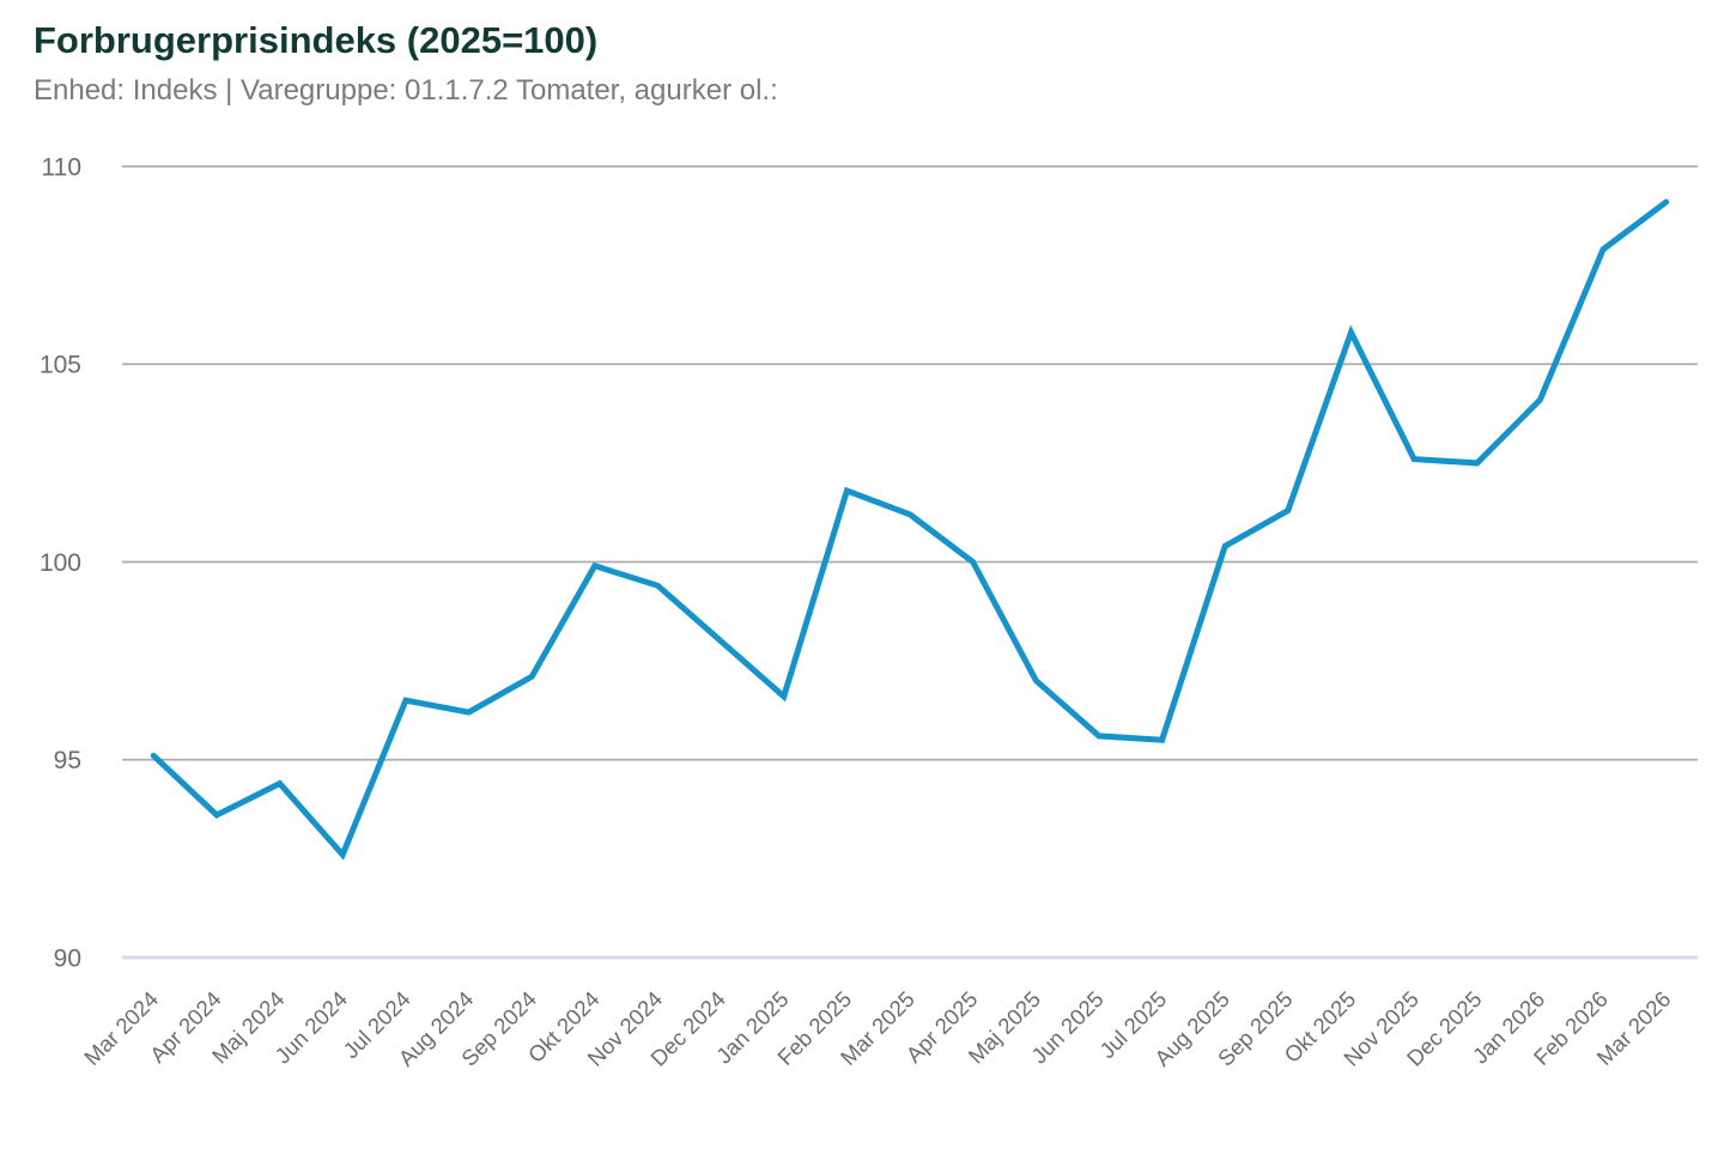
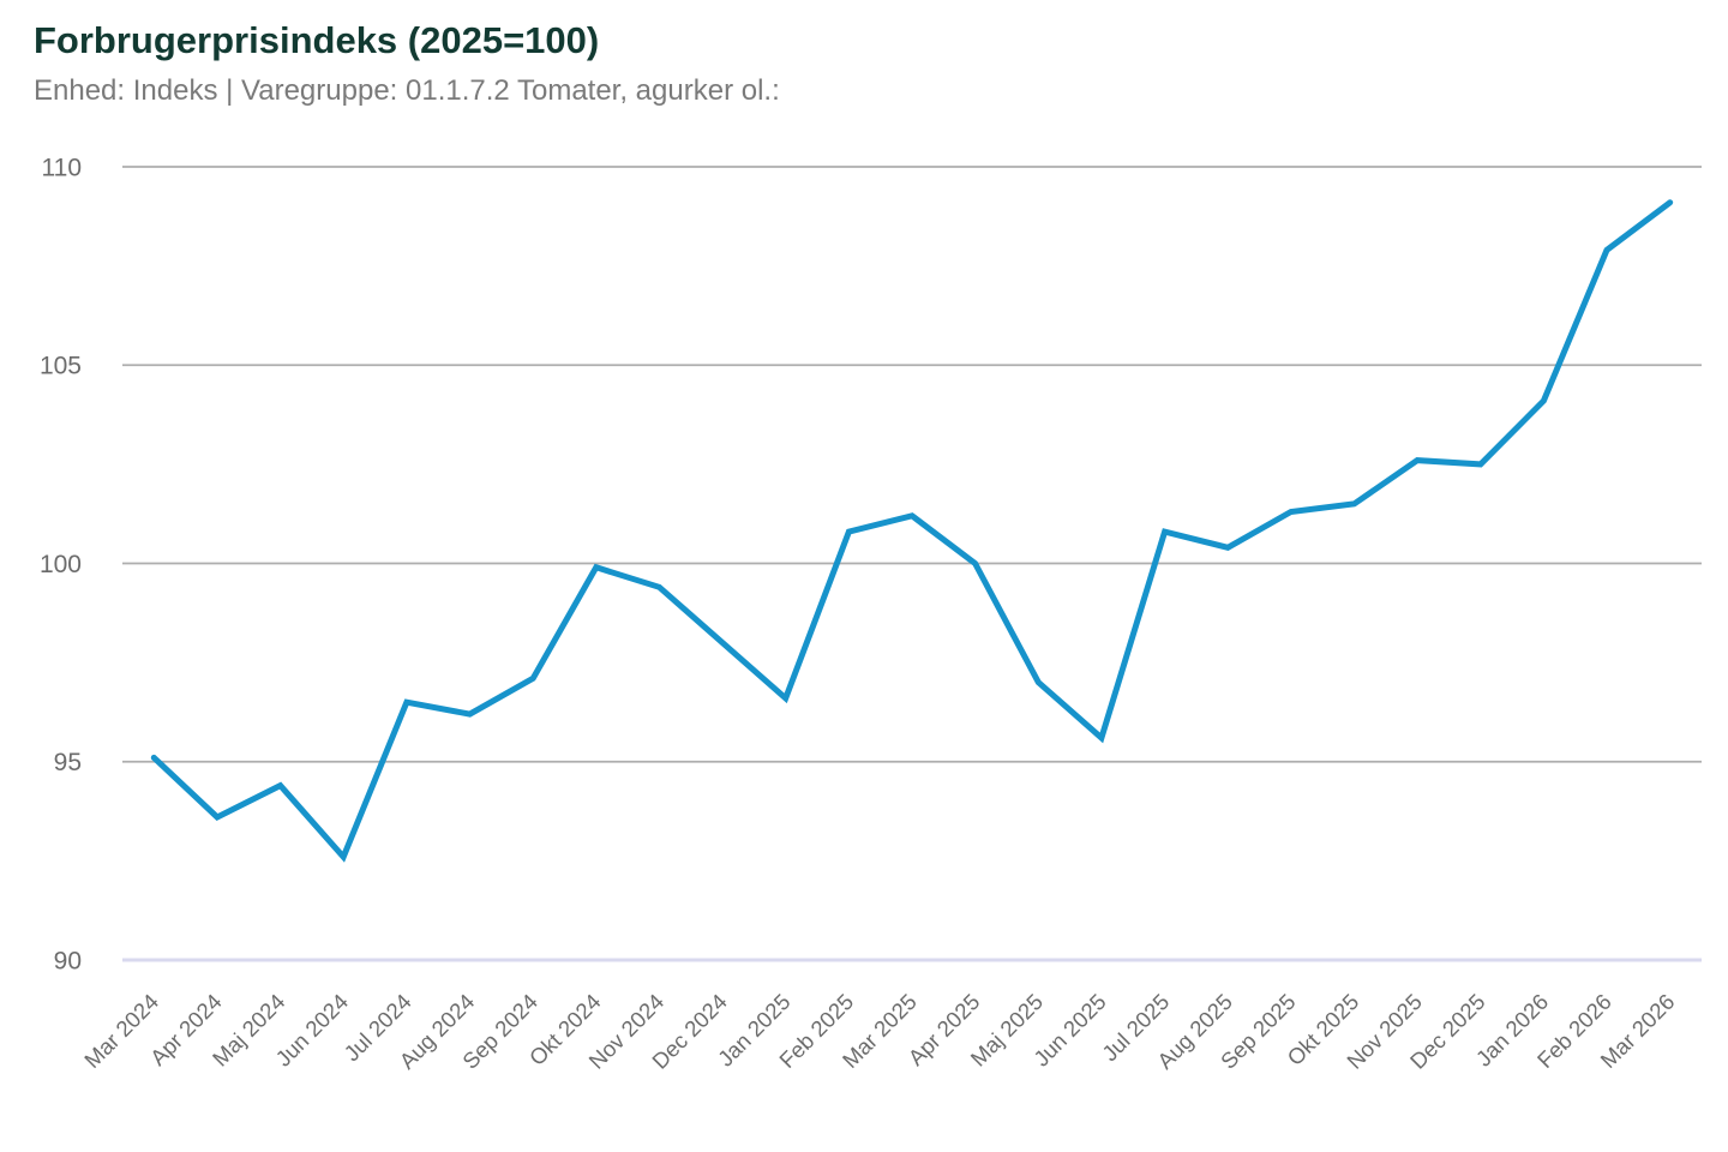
Feb 2025: 101.8 -> 100.8
Jul 2025: 95.5 -> 100.8
Okt 2025: 105.8 -> 101.5
